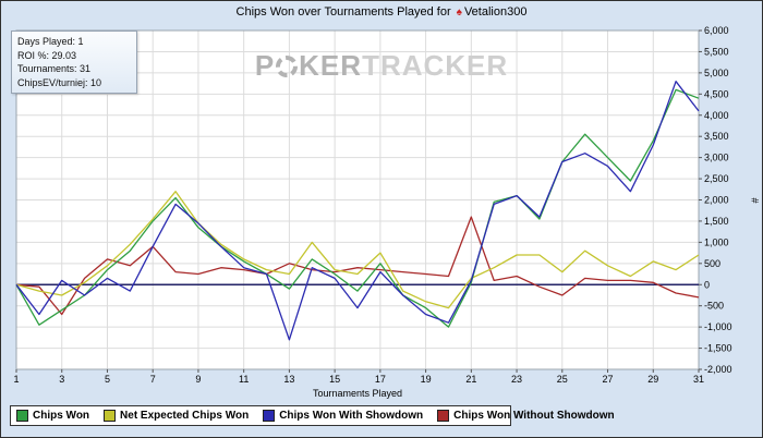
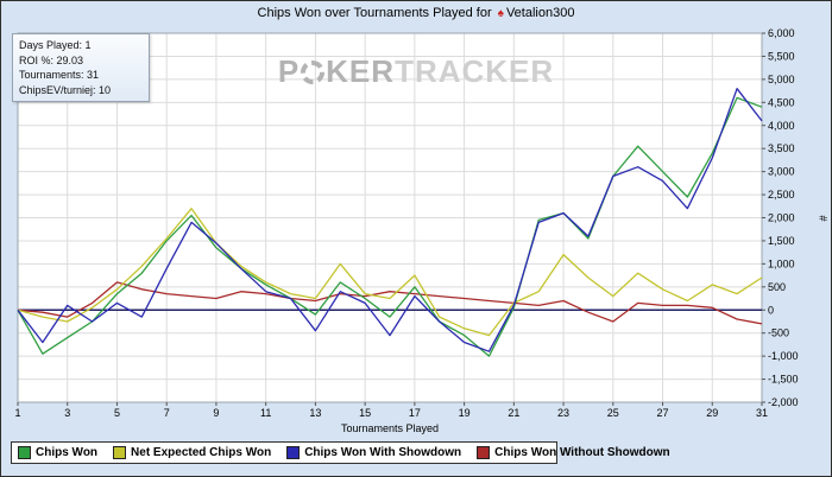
Chips Won Without Showdown/3: -700 -> -200
Chips Won Without Showdown/7: 900 -> 400
Chips Won With Showdown/13: -1300 -> -400
Chips Won Without Showdown/13: 500 -> 200
Chips Won Without Showdown/21: 1600 -> 200
Net Expected Chips Won/23: 700 -> 1200
